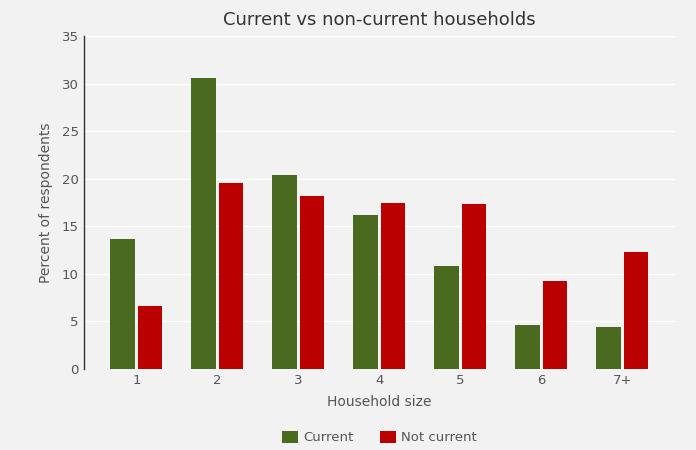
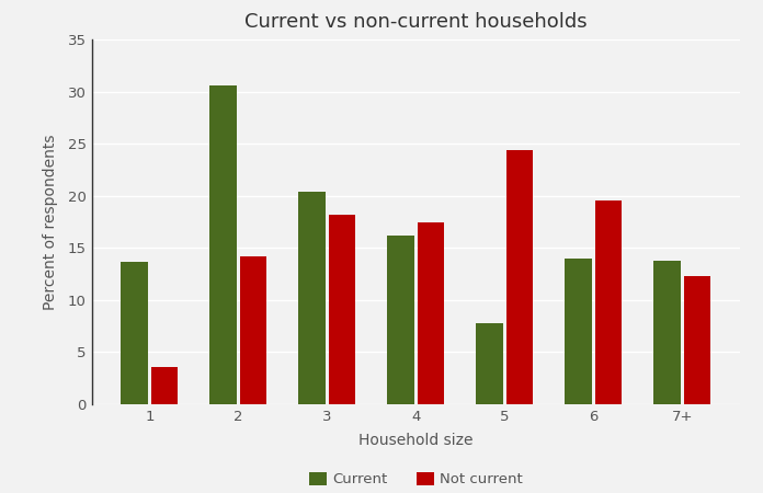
Not current/1: 6.6 -> 3.6
Not current/2: 19.5 -> 14.2
Current/5: 10.8 -> 7.8
Not current/5: 17.3 -> 24.4
Current/6: 4.6 -> 14.0
Not current/6: 9.3 -> 19.6
Current/7+: 4.4 -> 13.8
